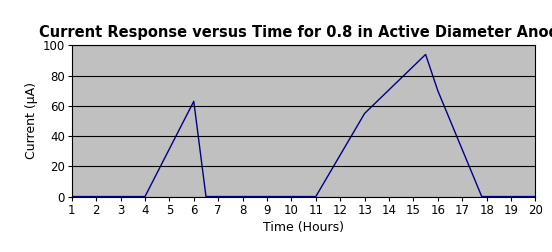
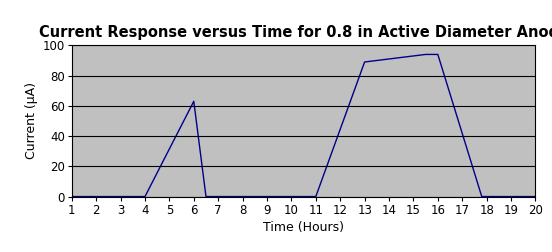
13: 55 -> 89
16: 70 -> 94
